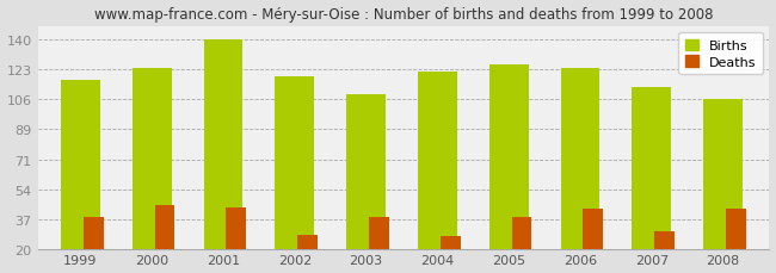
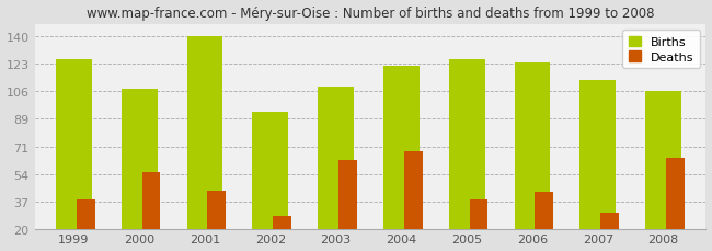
Births/1999: 117 -> 126
Births/2000: 124 -> 107
Deaths/2000: 45 -> 55
Births/2002: 119 -> 93
Deaths/2003: 38 -> 63
Deaths/2004: 27 -> 68
Deaths/2008: 43 -> 64
